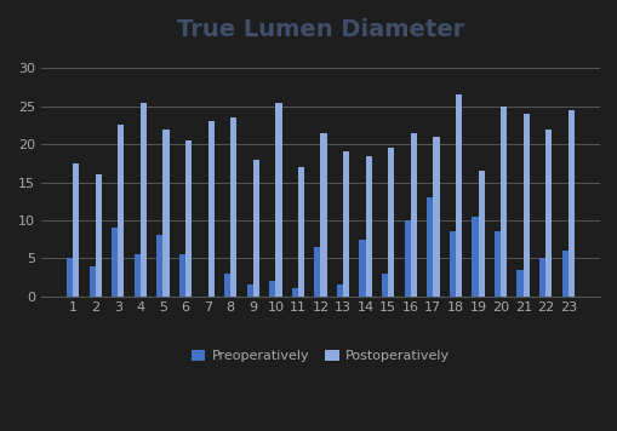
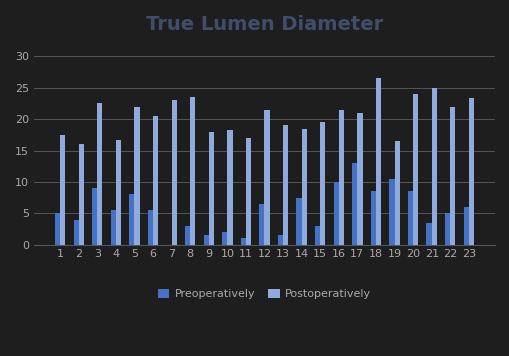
Postoperatively/4: 25.5 -> 16.6
Postoperatively/10: 25.5 -> 18.2
Postoperatively/20: 25.0 -> 24.0
Postoperatively/21: 24.0 -> 25.0
Postoperatively/23: 24.5 -> 23.4
